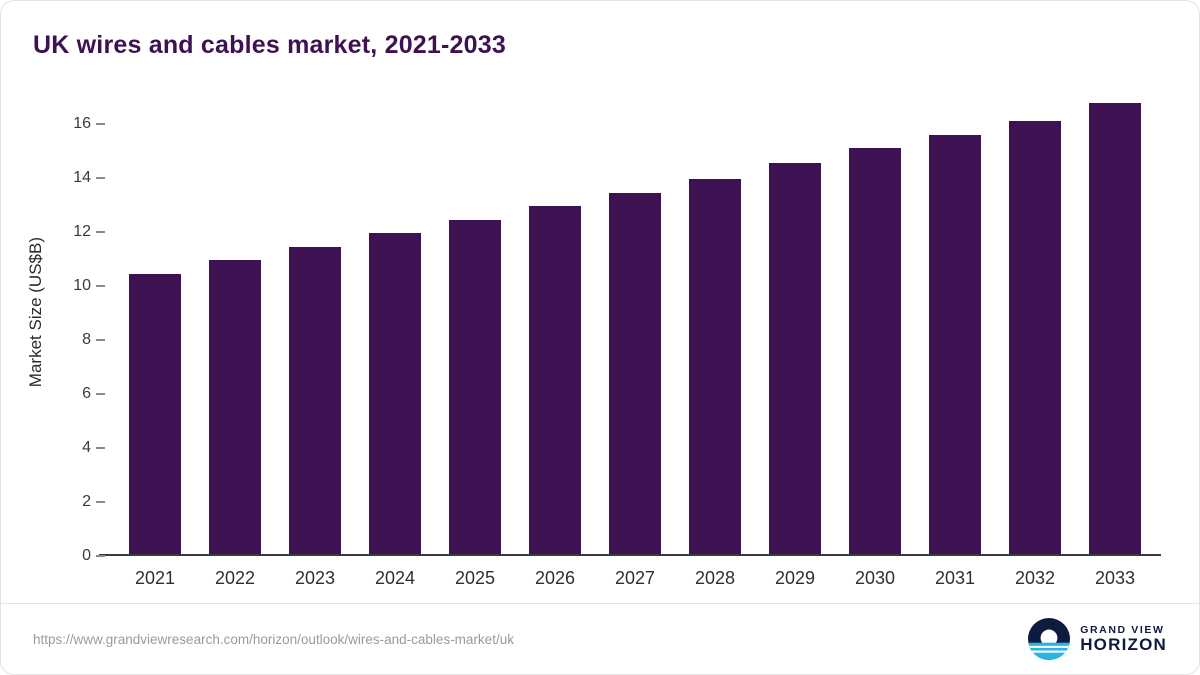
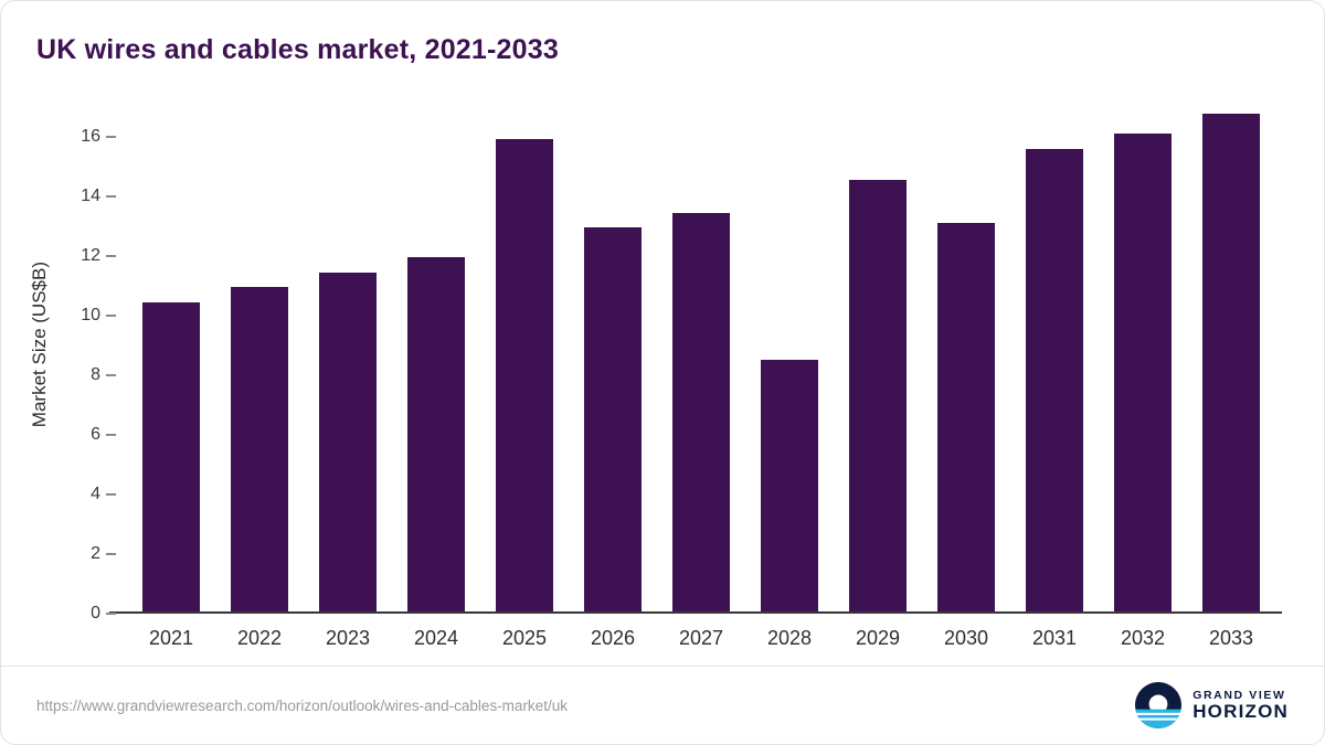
2025: 12.4 -> 15.9
2028: 13.9 -> 8.5
2030: 15.1 -> 13.1
